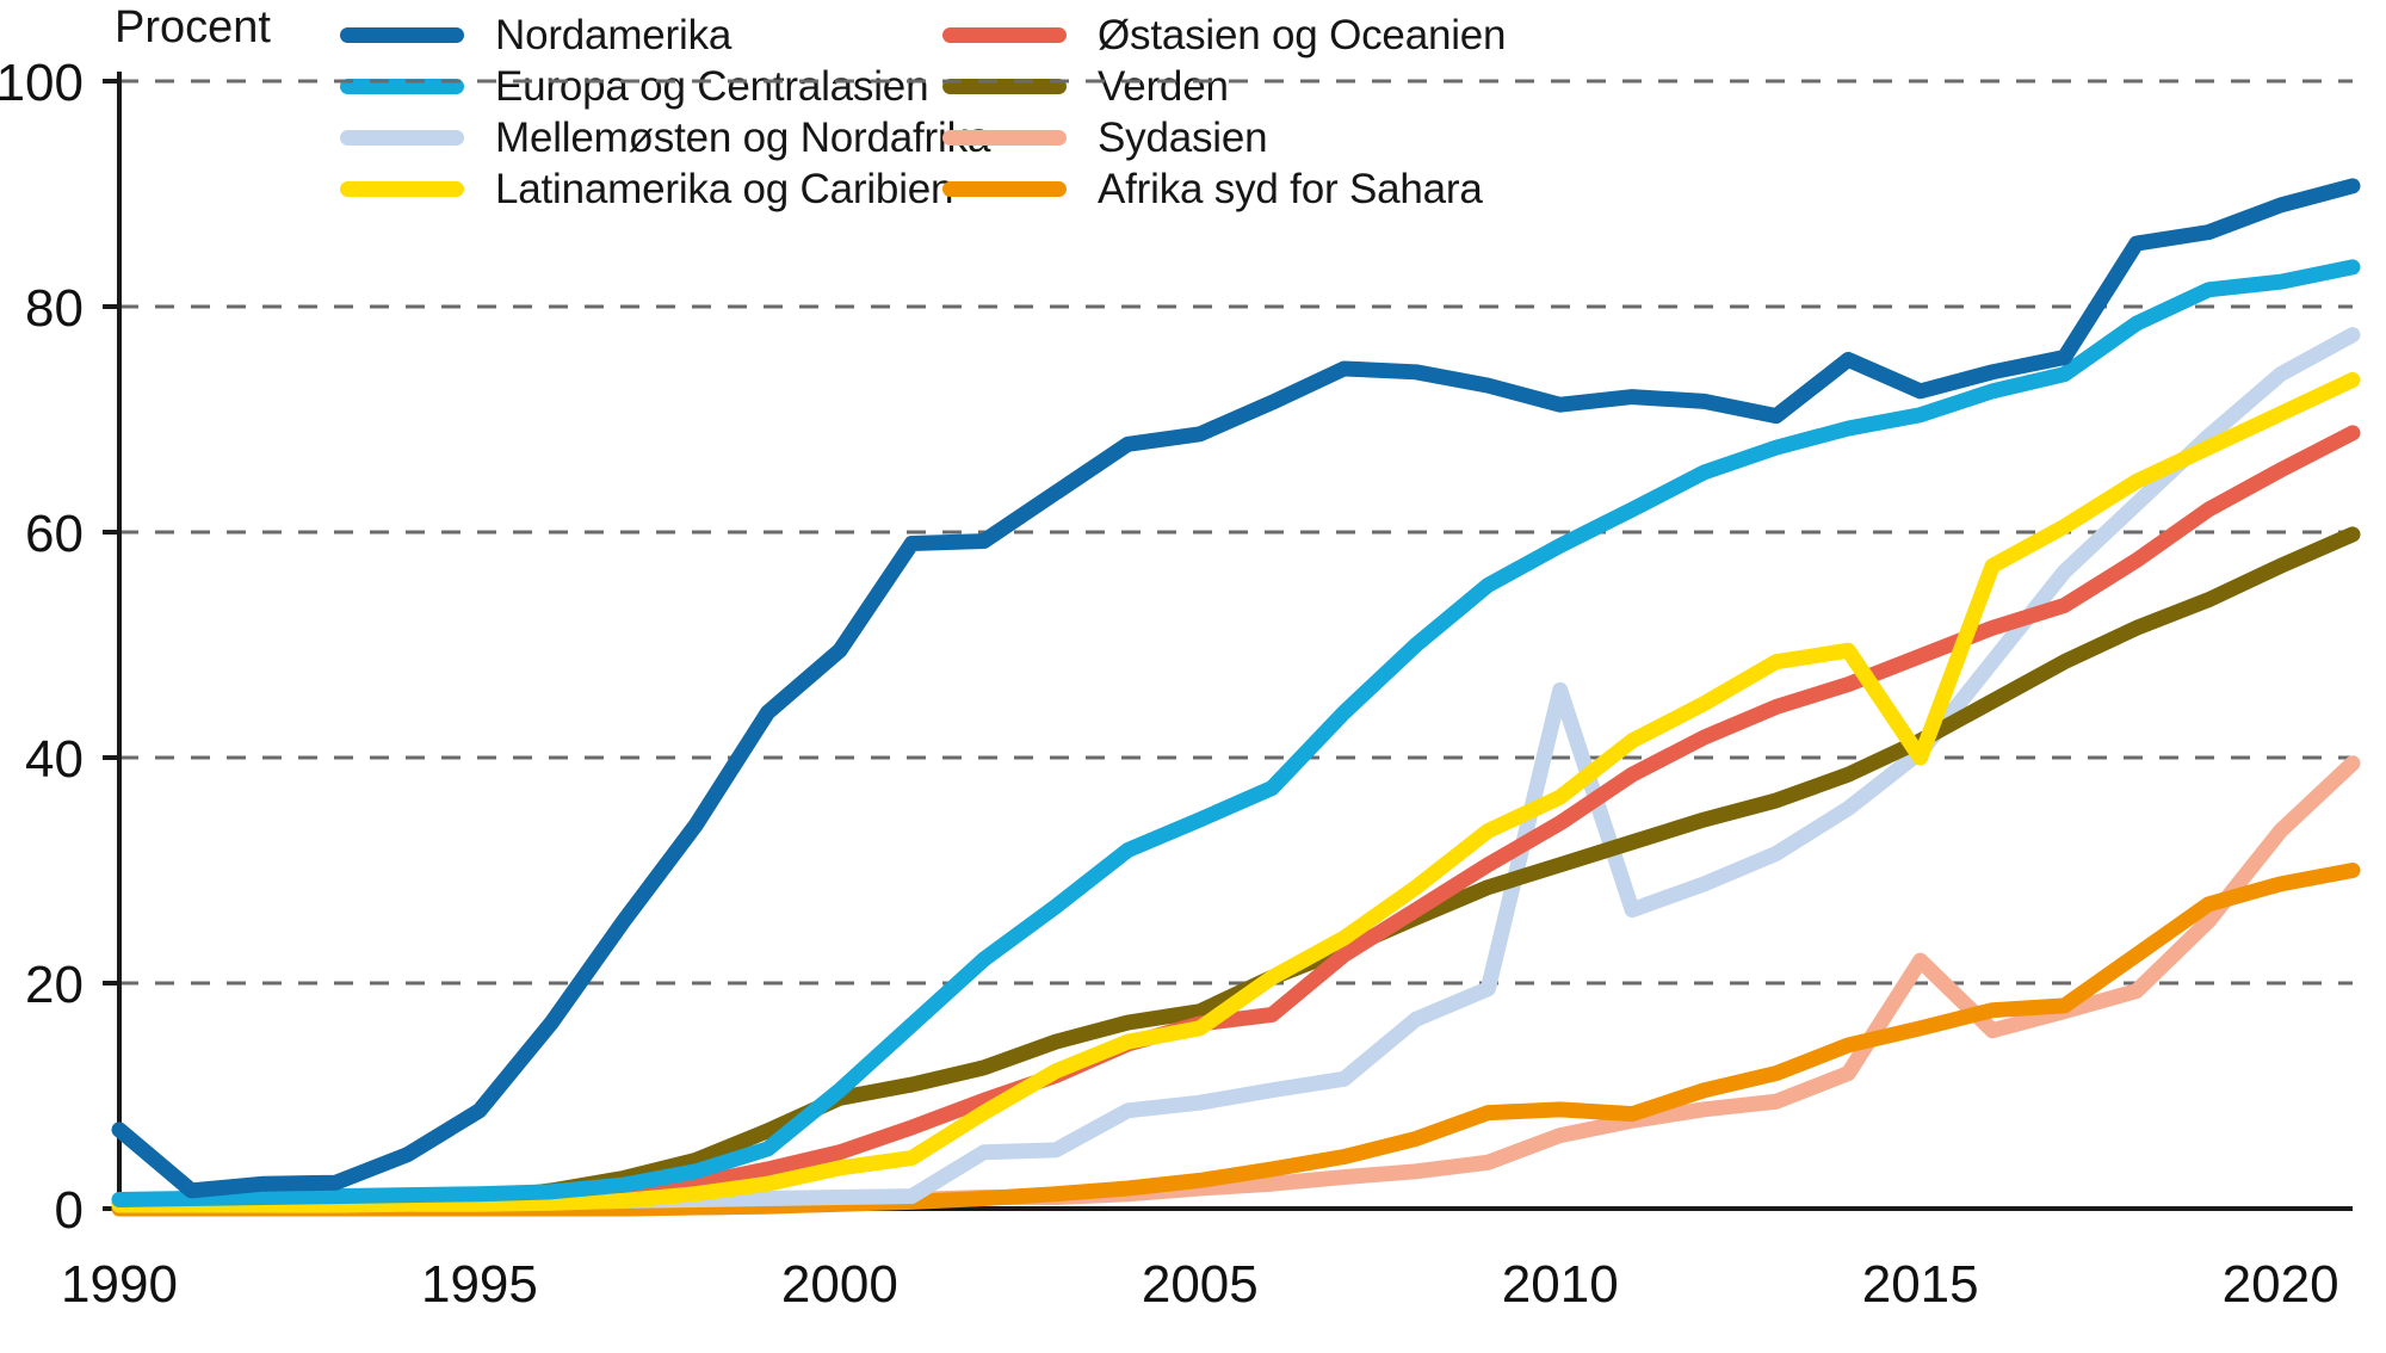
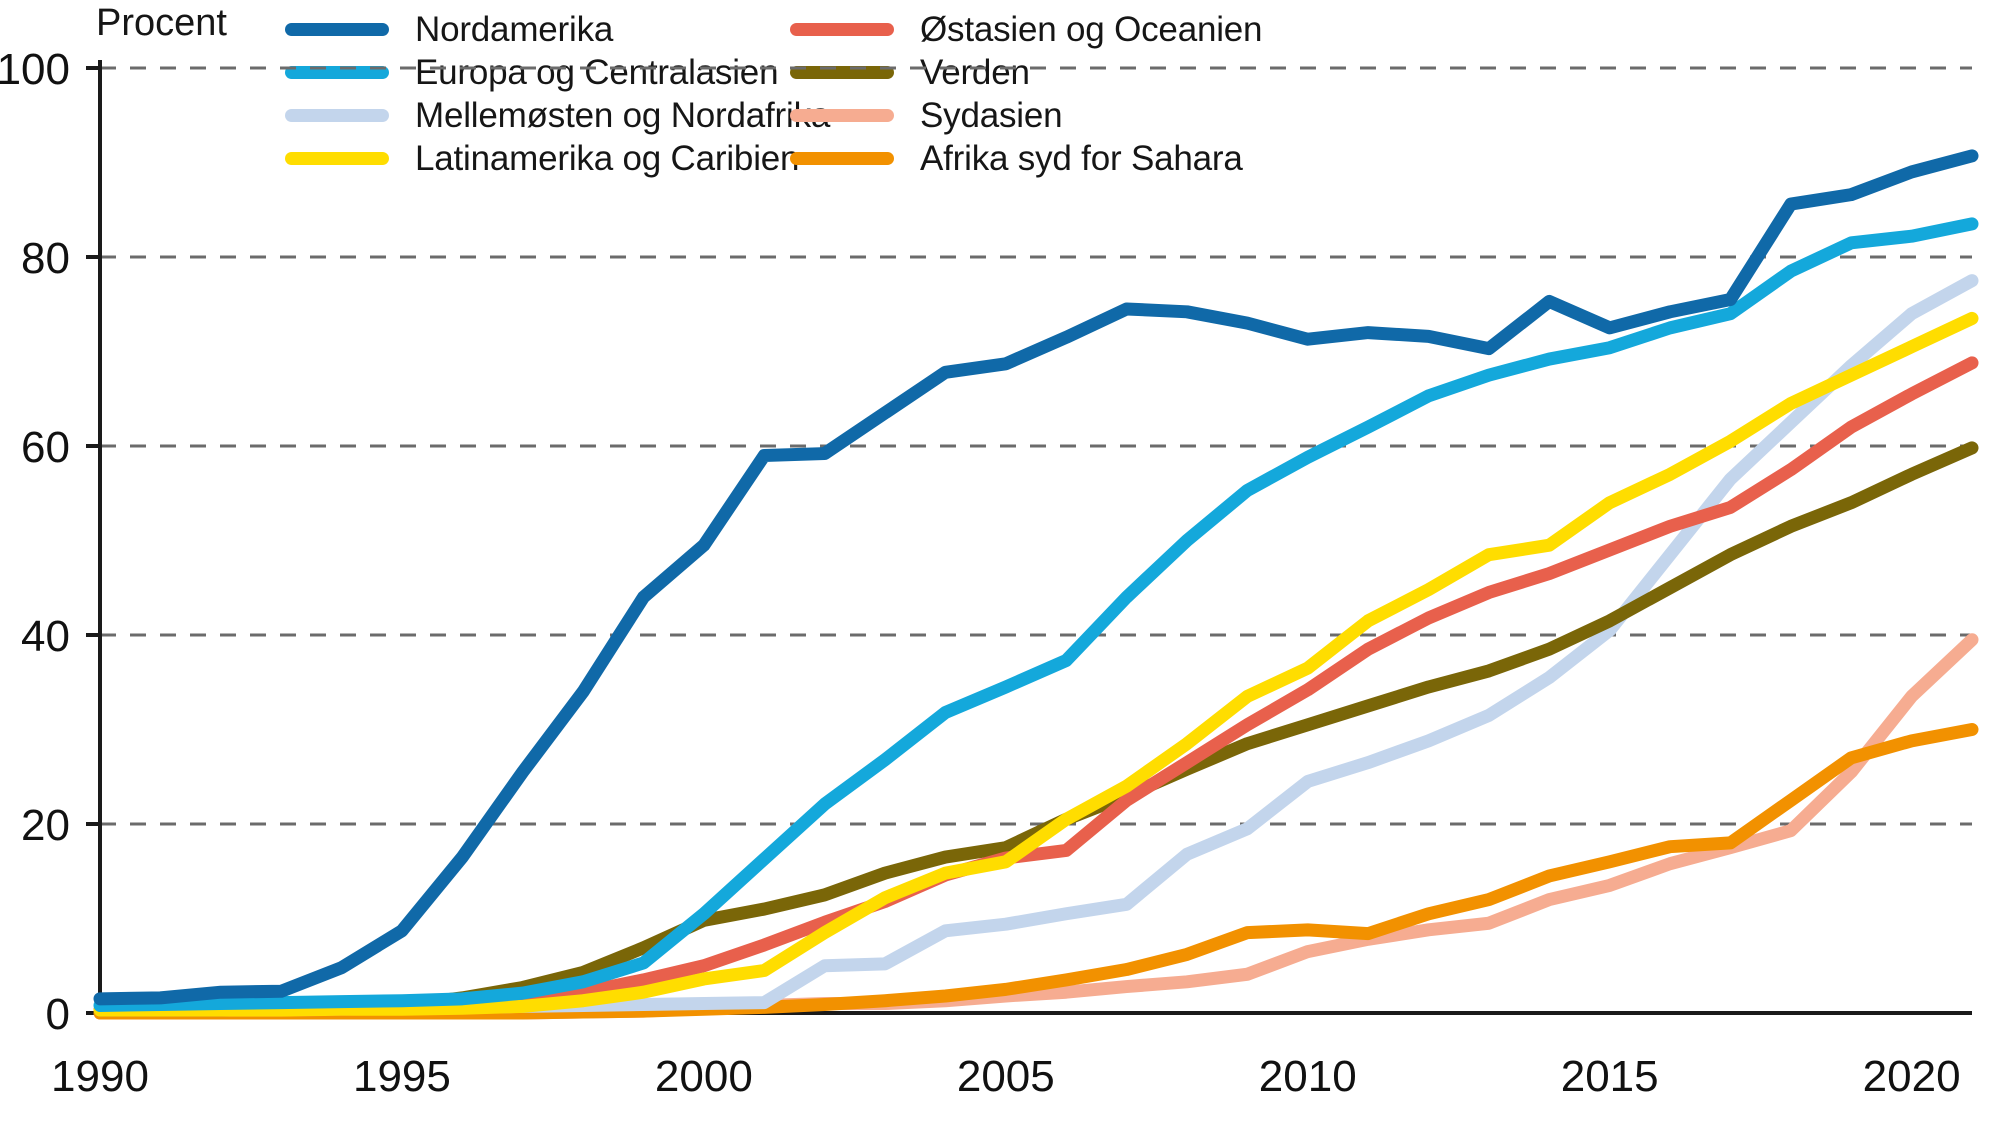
Nordamerika/1990: 7 -> 2
Mellemøsten og Nordafrika/2010: 46 -> 24
Latinamerika og Caribien/2015: 40 -> 54
Sydasien/2015: 22 -> 14
